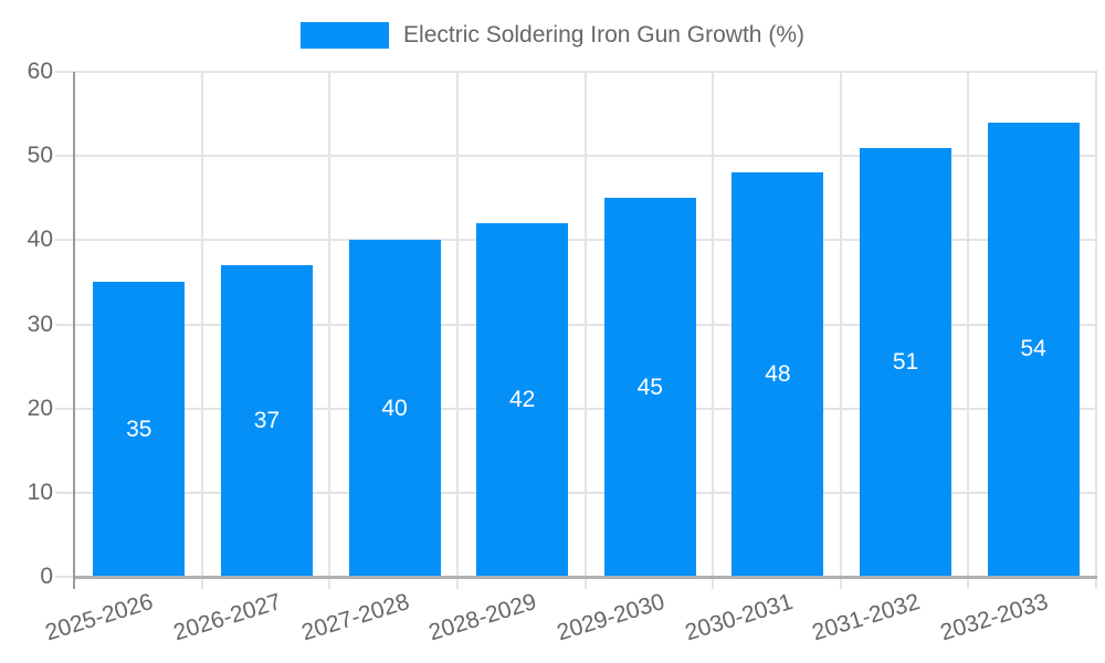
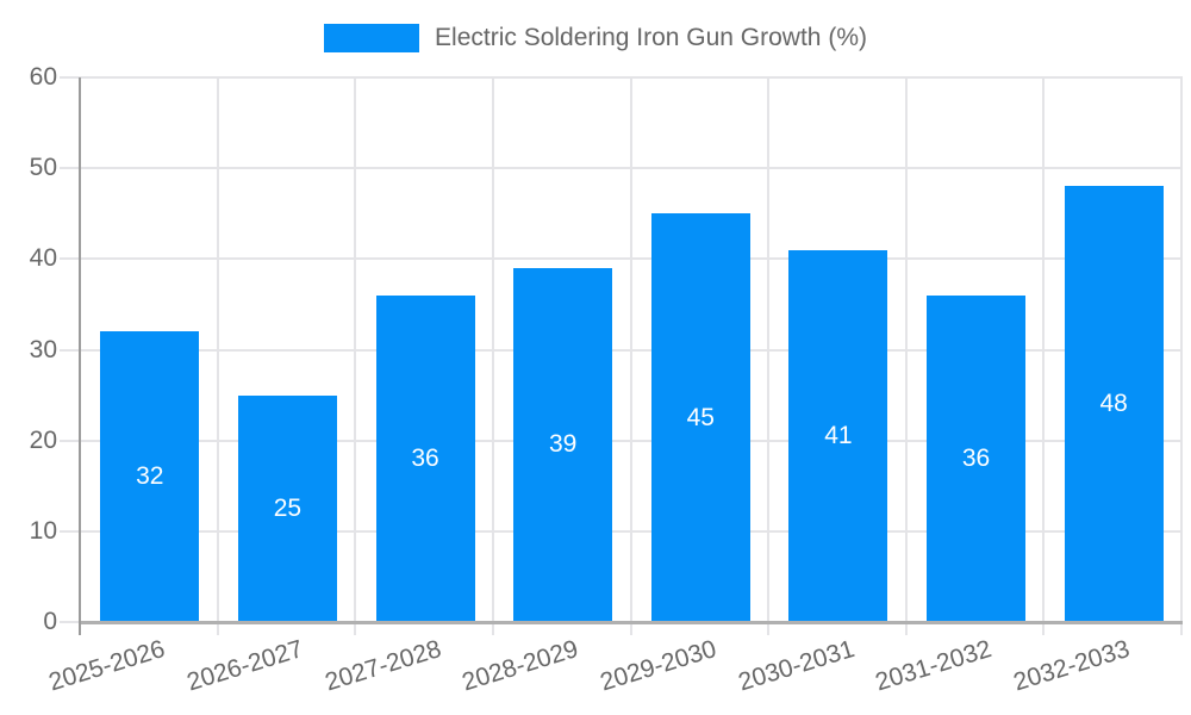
2025-2026: 35 -> 32
2026-2027: 37 -> 25
2027-2028: 40 -> 36
2028-2029: 42 -> 39
2030-2031: 48 -> 41
2031-2032: 51 -> 36
2032-2033: 54 -> 48
